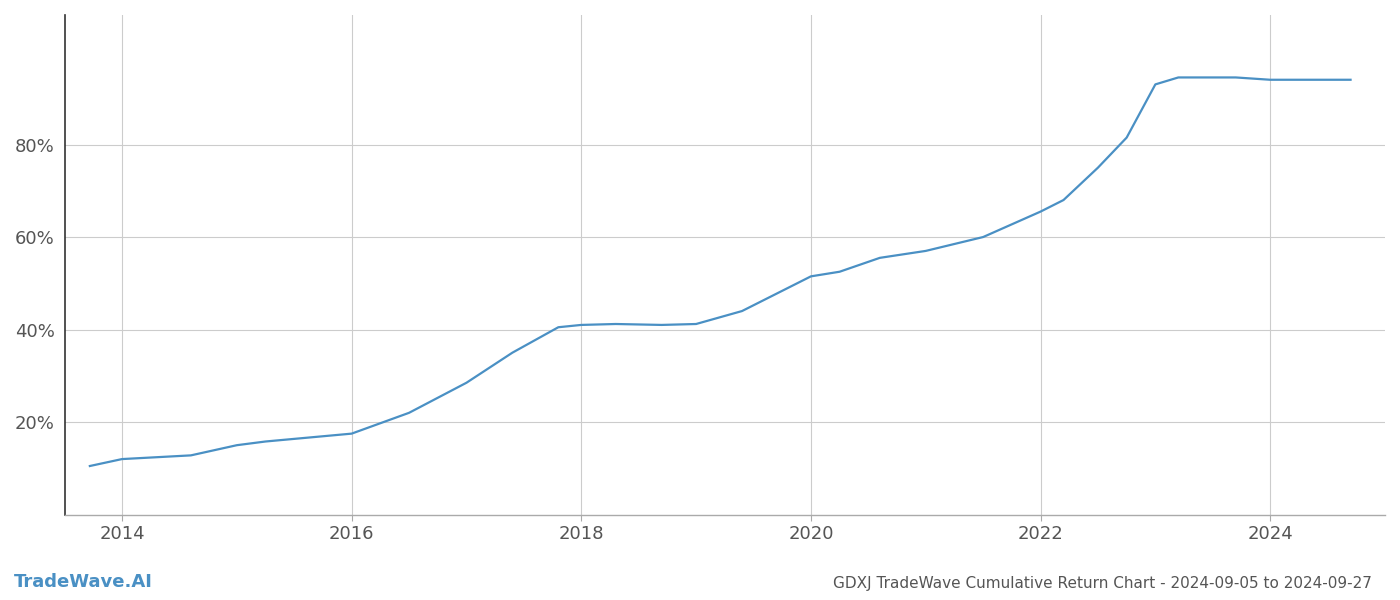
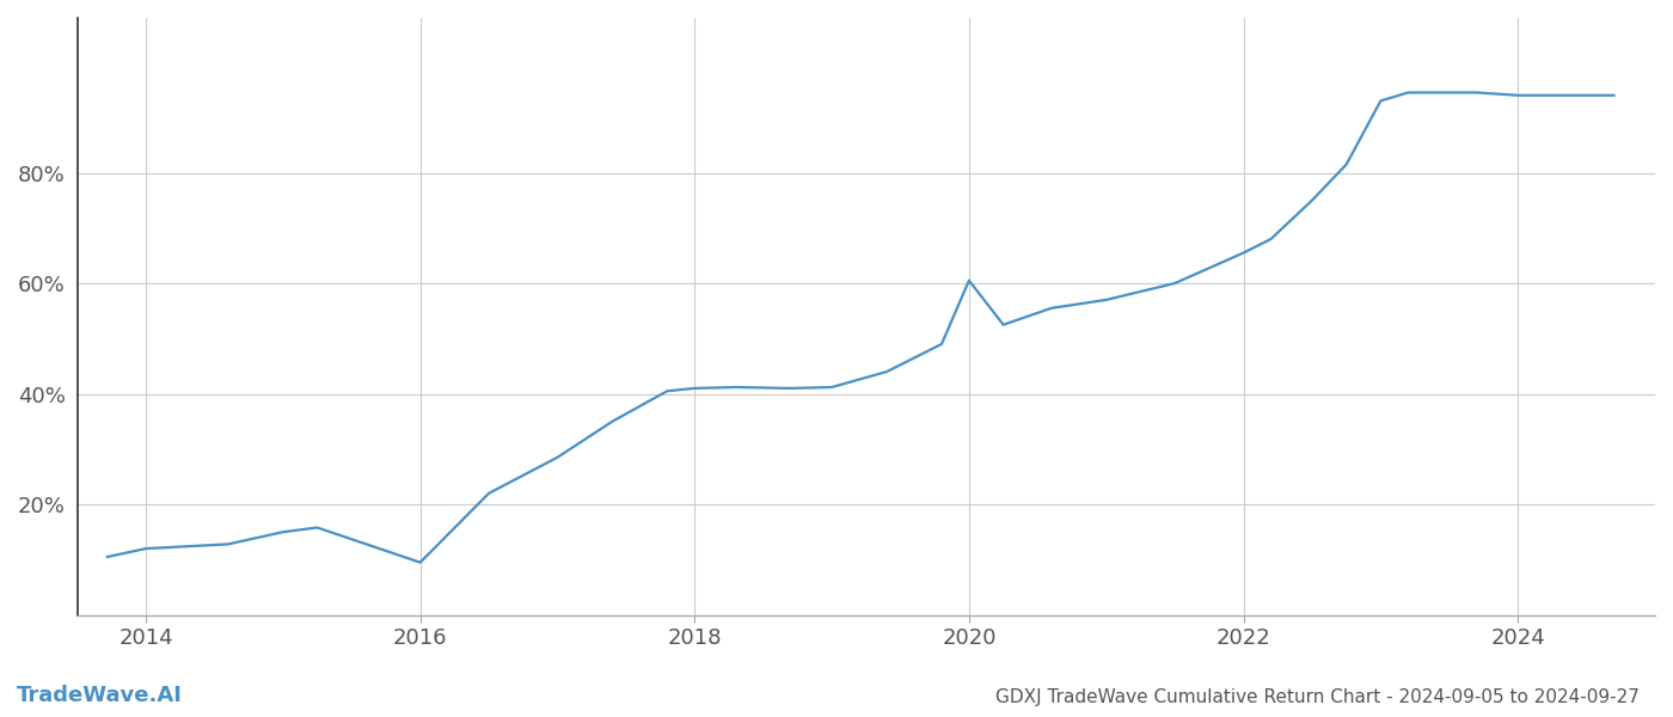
2016: 17.5% -> 9.5%
2020: 51.5% -> 60.5%
